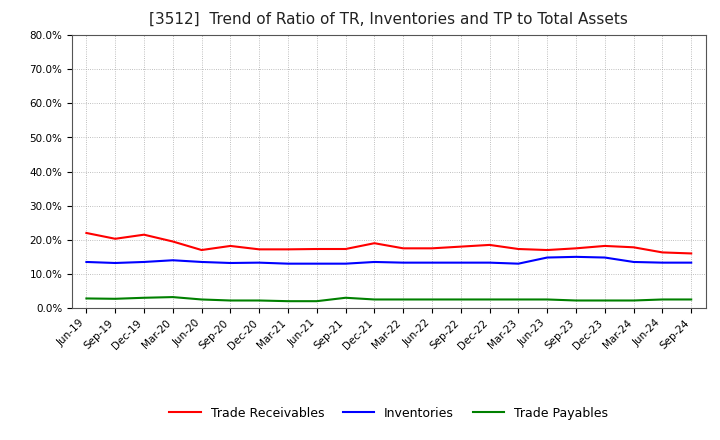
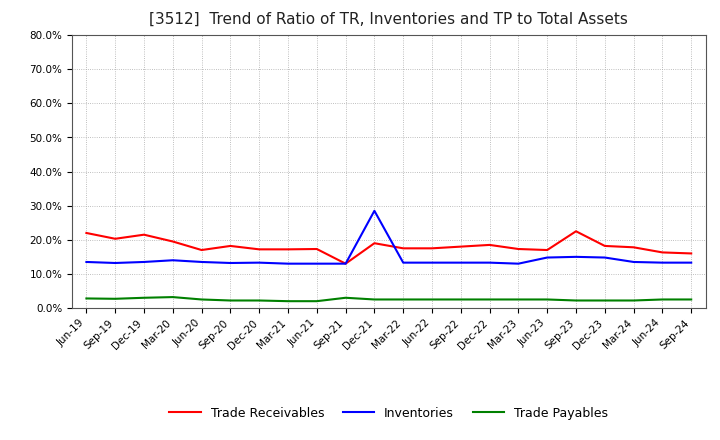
Trade Receivables/Sep-21: 17.3% -> 13.0%
Inventories/Dec-21: 13.5% -> 28.5%
Trade Receivables/Sep-23: 17.5% -> 22.5%
